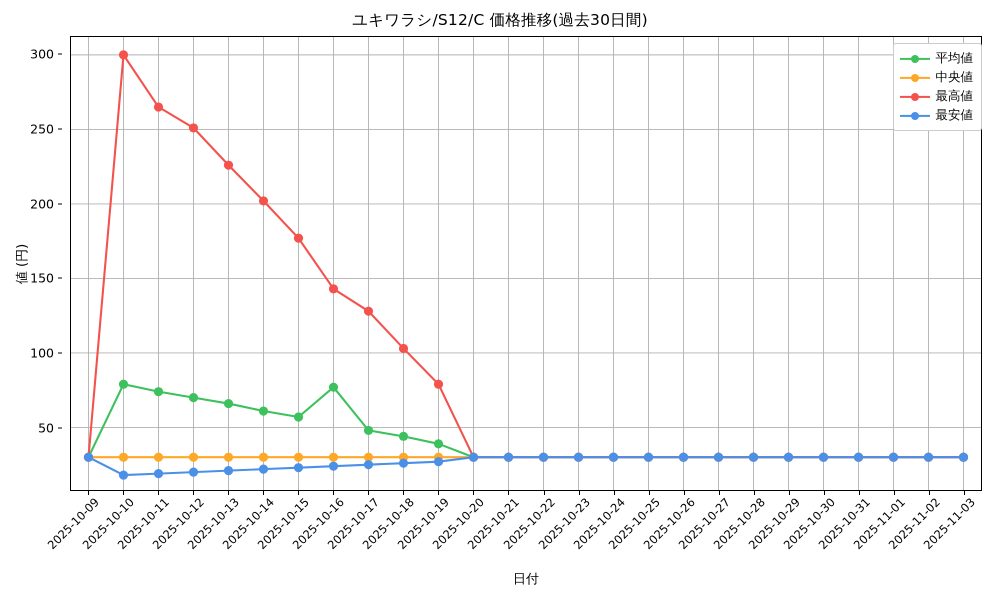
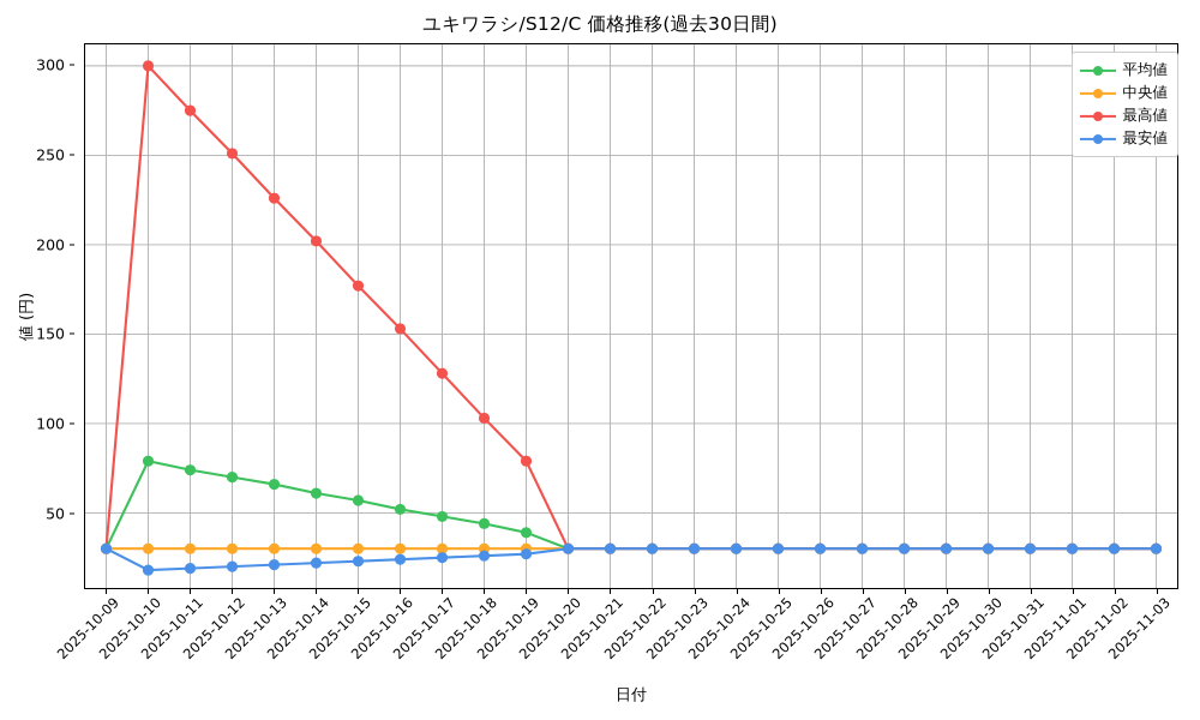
最高値/2025-10-11: 265 -> 275
平均値/2025-10-16: 77 -> 52
最高値/2025-10-16: 143 -> 153
